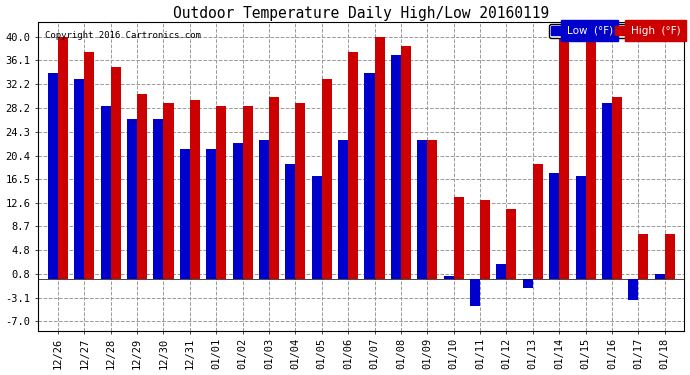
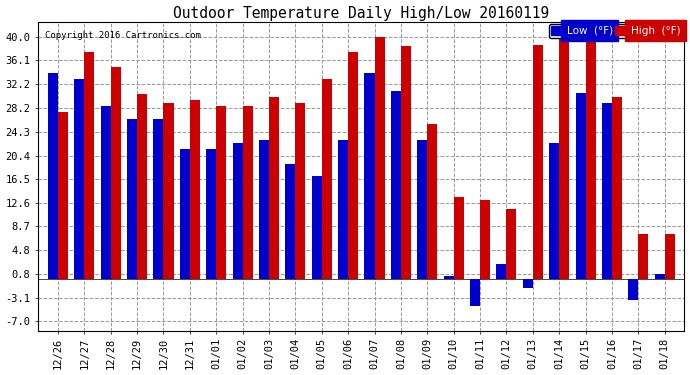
High (°F)/12/26: 40.0 -> 27.6
Low (°F)/01/08: 37.0 -> 31.0
High (°F)/01/09: 23.0 -> 25.6
High (°F)/01/13: 19.0 -> 38.6
Low (°F)/01/14: 17.5 -> 22.4
Low (°F)/01/15: 17.0 -> 30.8
